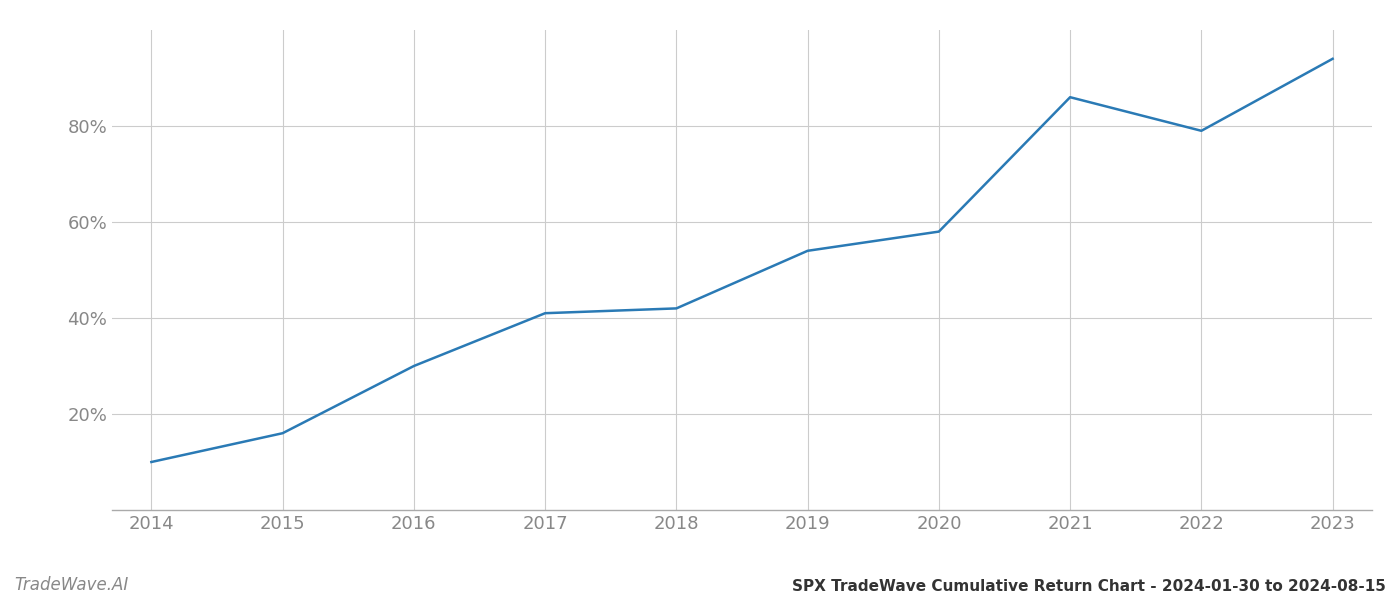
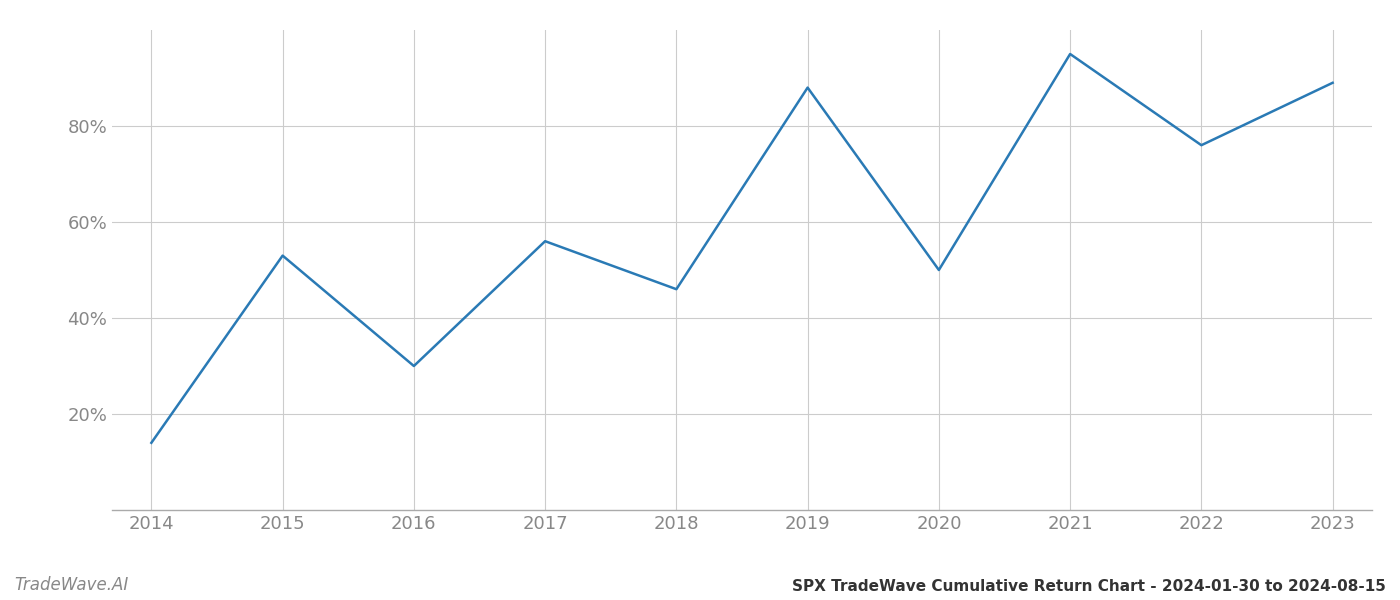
2014: 10% -> 14%
2015: 16% -> 53%
2017: 41% -> 56%
2018: 42% -> 46%
2019: 54% -> 88%
2020: 58% -> 50%
2021: 86% -> 95%
2022: 79% -> 76%
2023: 94% -> 89%
